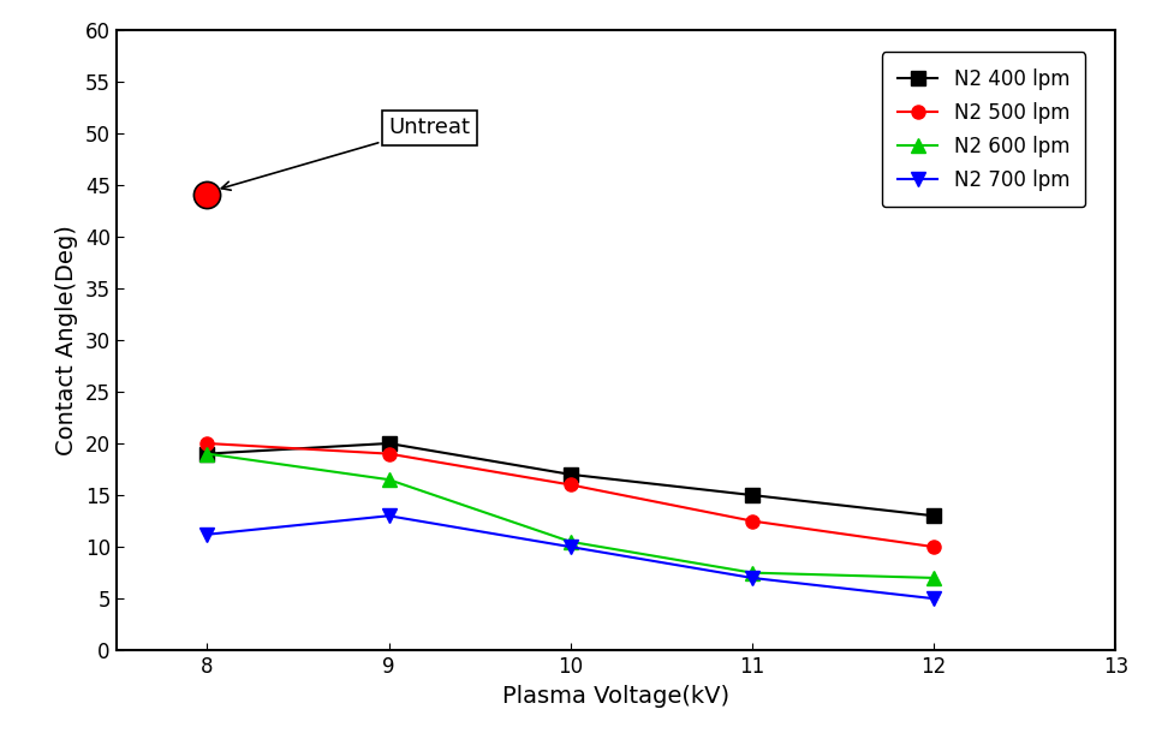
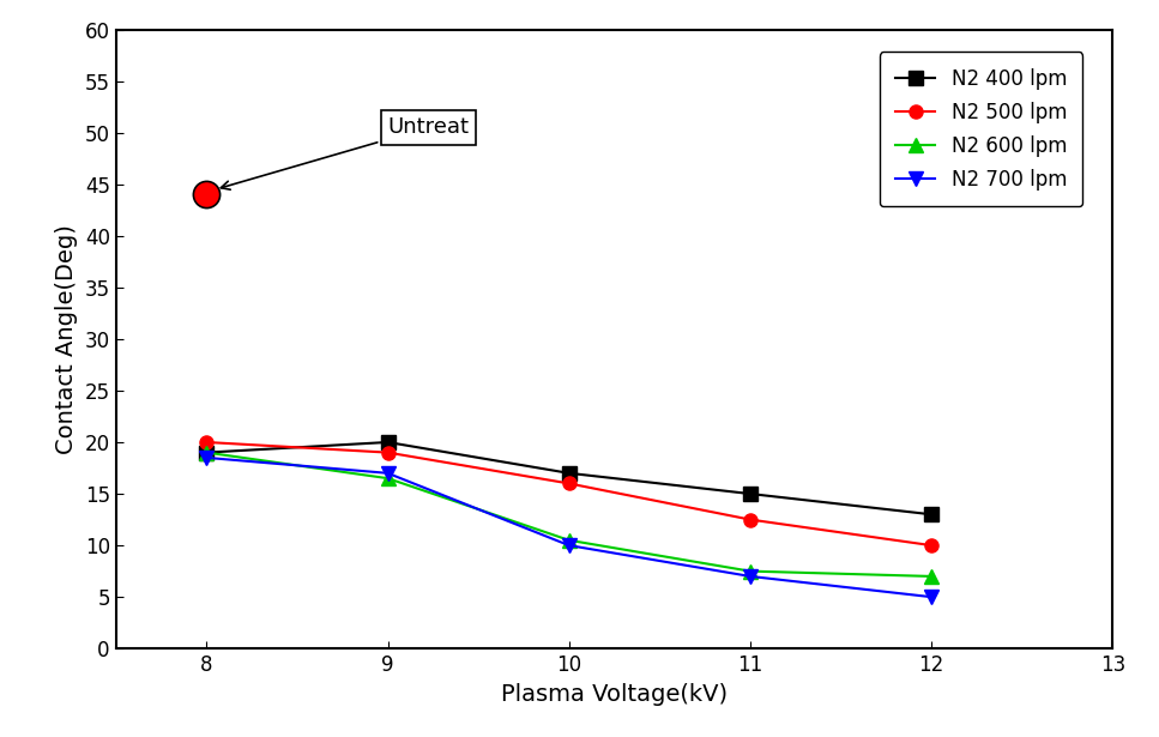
N2 700 lpm/8: 11.2 -> 18.5
N2 700 lpm/9: 13.0 -> 17.0
